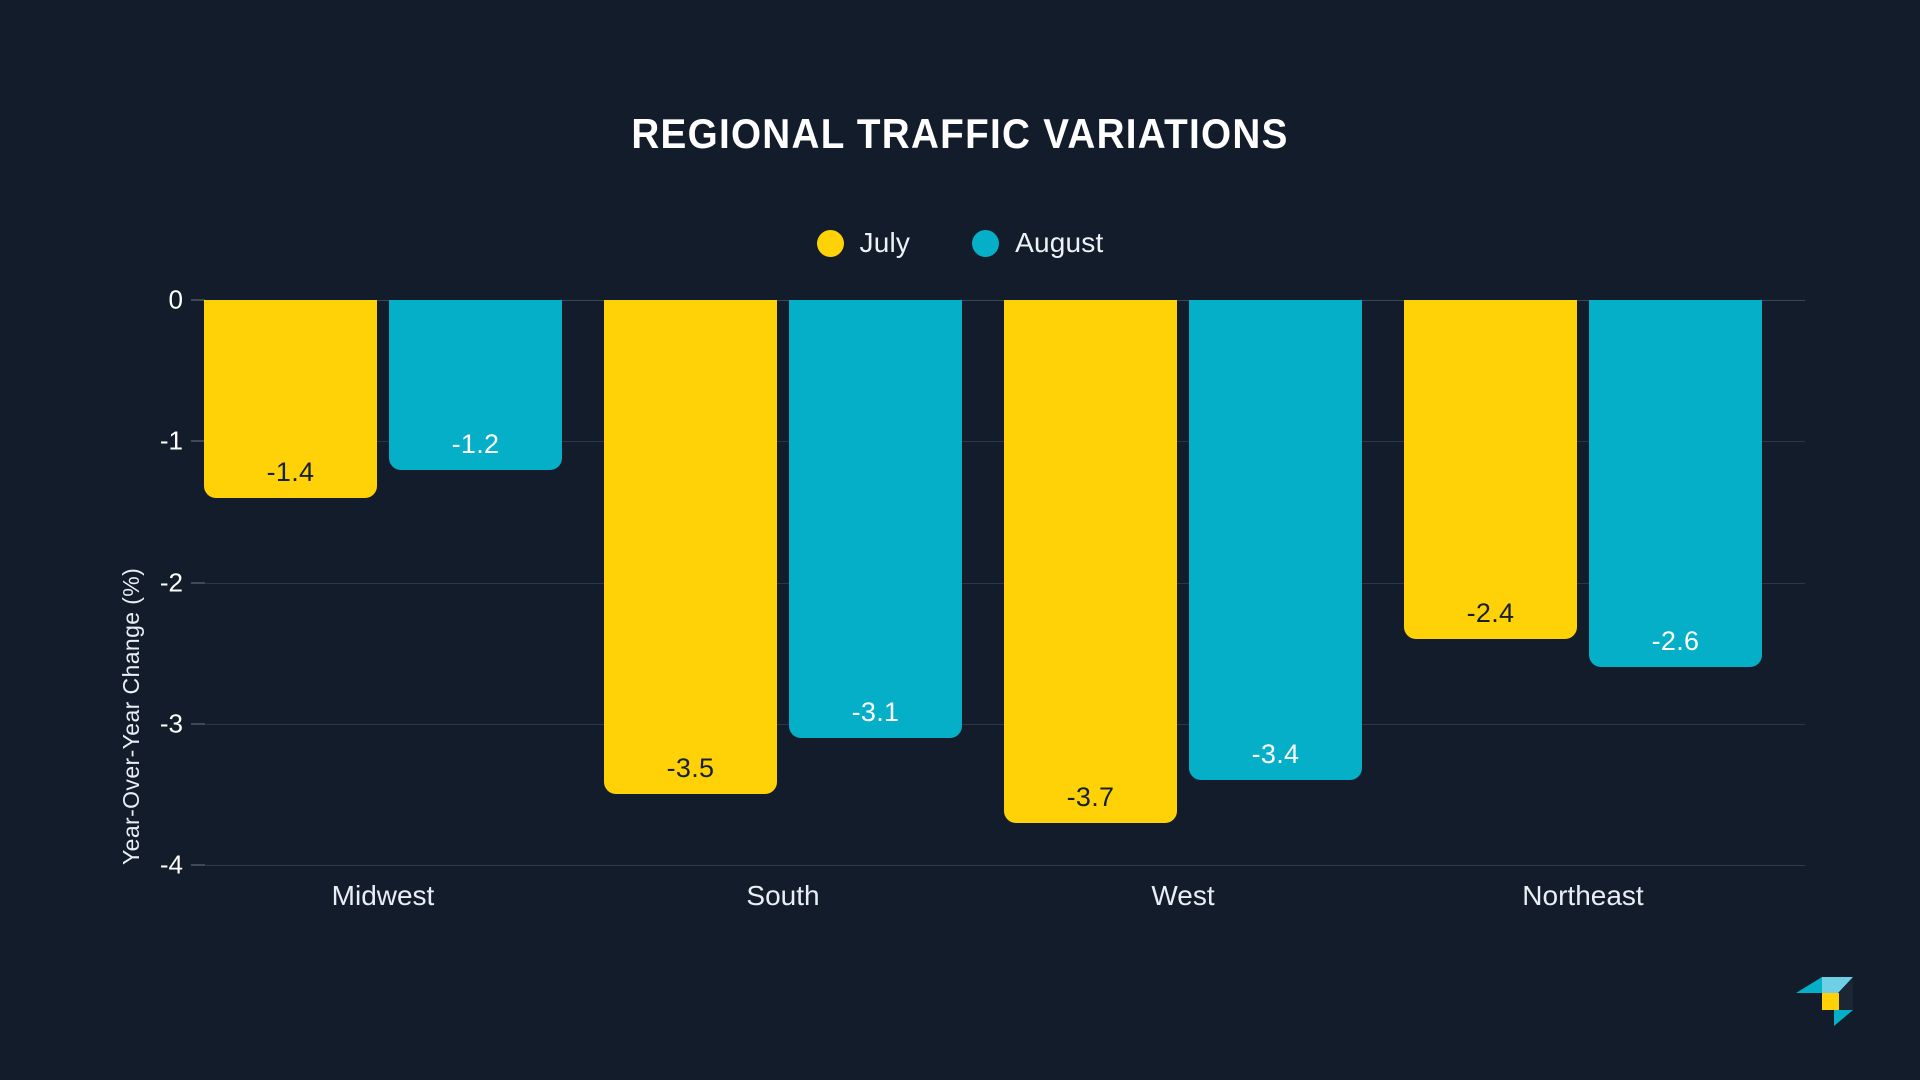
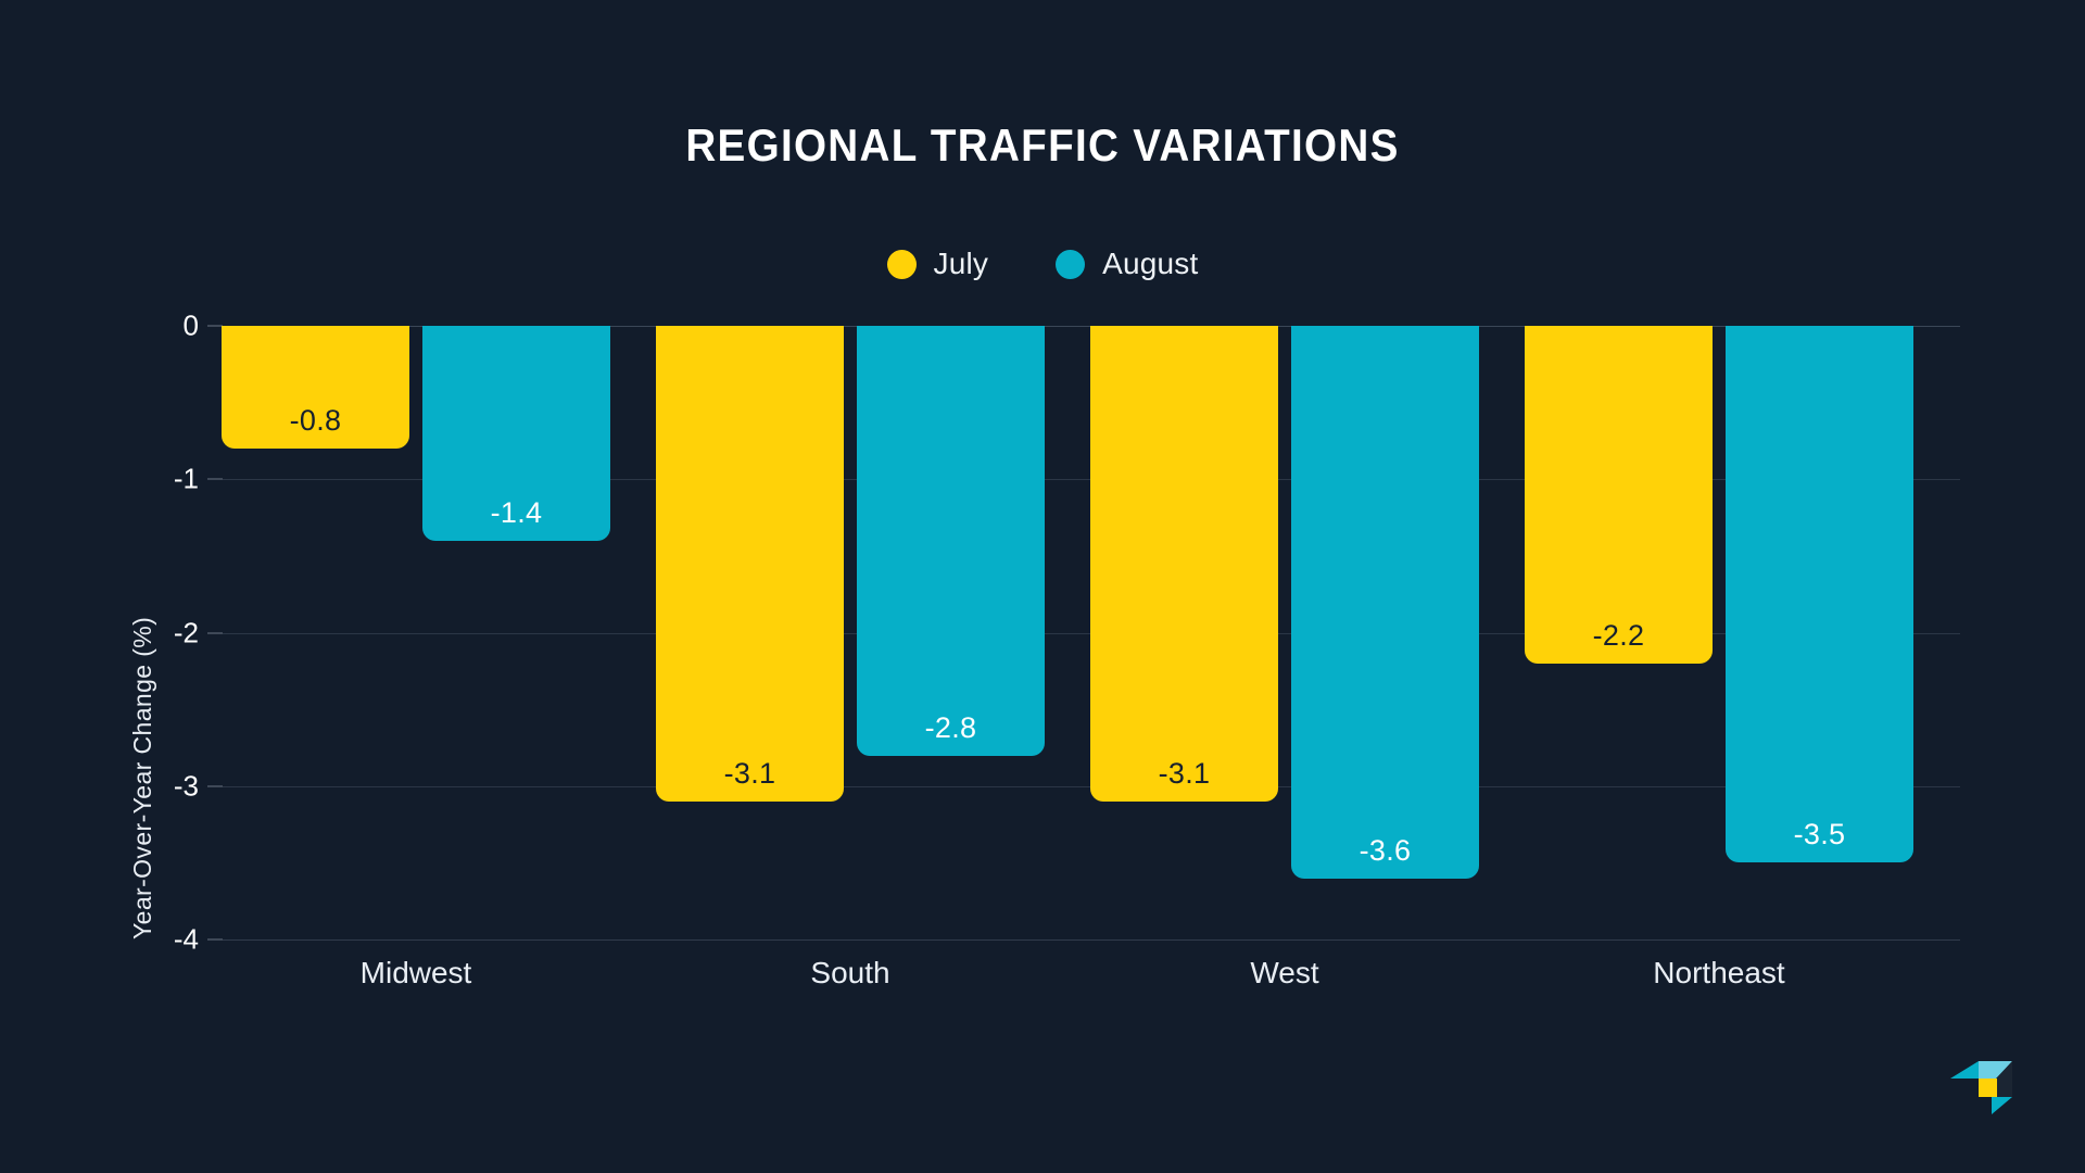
July/Midwest: -1.4 -> -0.8
August/Midwest: -1.2 -> -1.4
July/South: -3.5 -> -3.1
August/South: -3.1 -> -2.8
July/West: -3.7 -> -3.1
August/West: -3.4 -> -3.6
July/Northeast: -2.4 -> -2.2
August/Northeast: -2.6 -> -3.5
